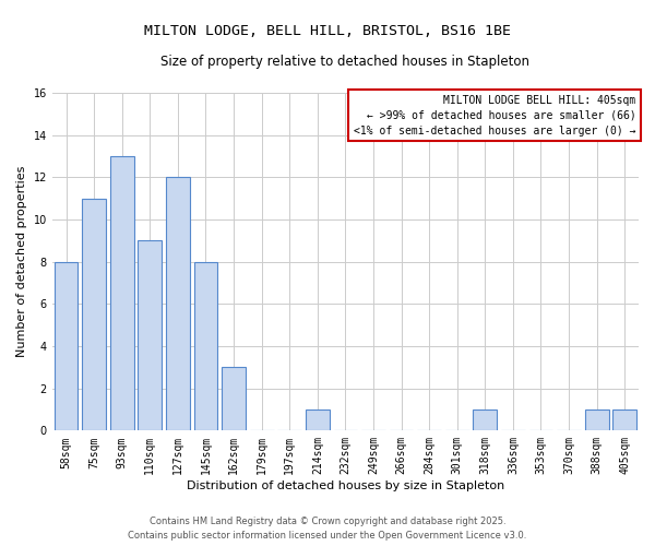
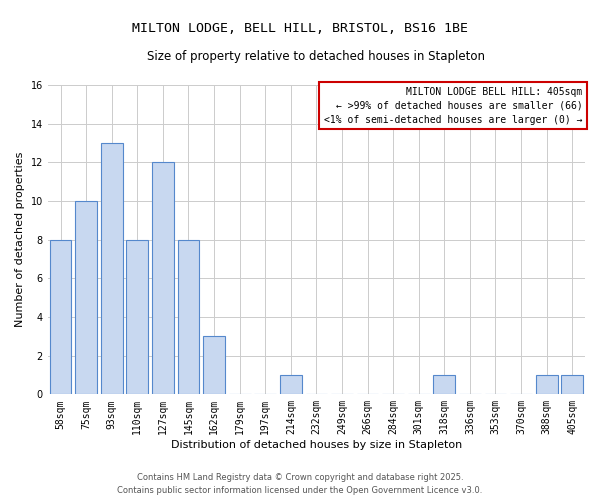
75sqm: 11 -> 10
110sqm: 9 -> 8
